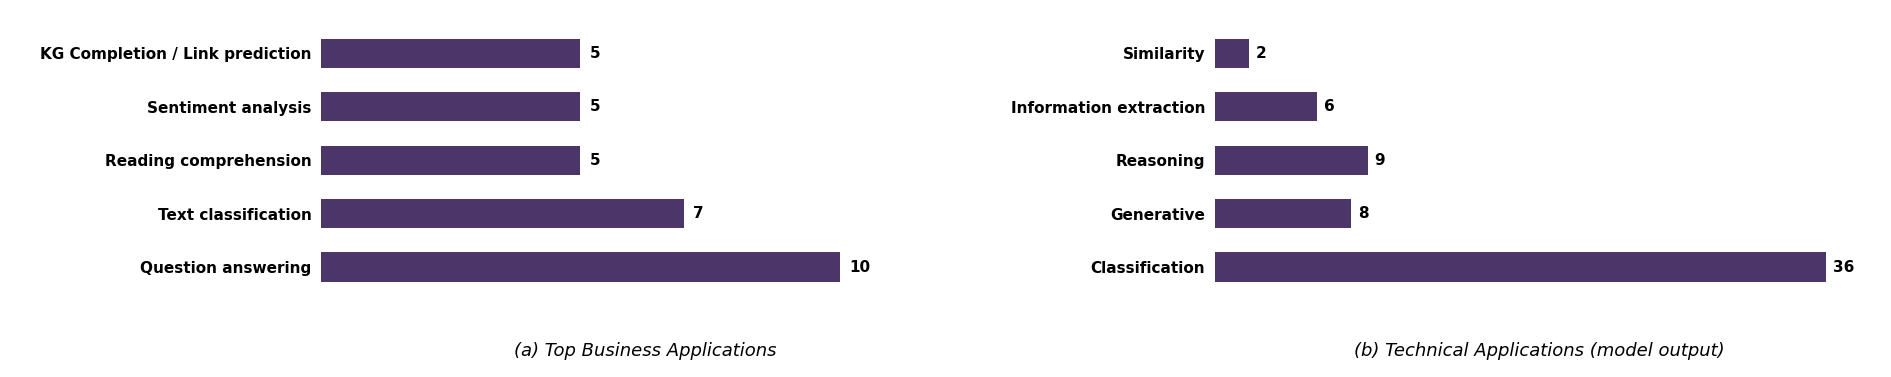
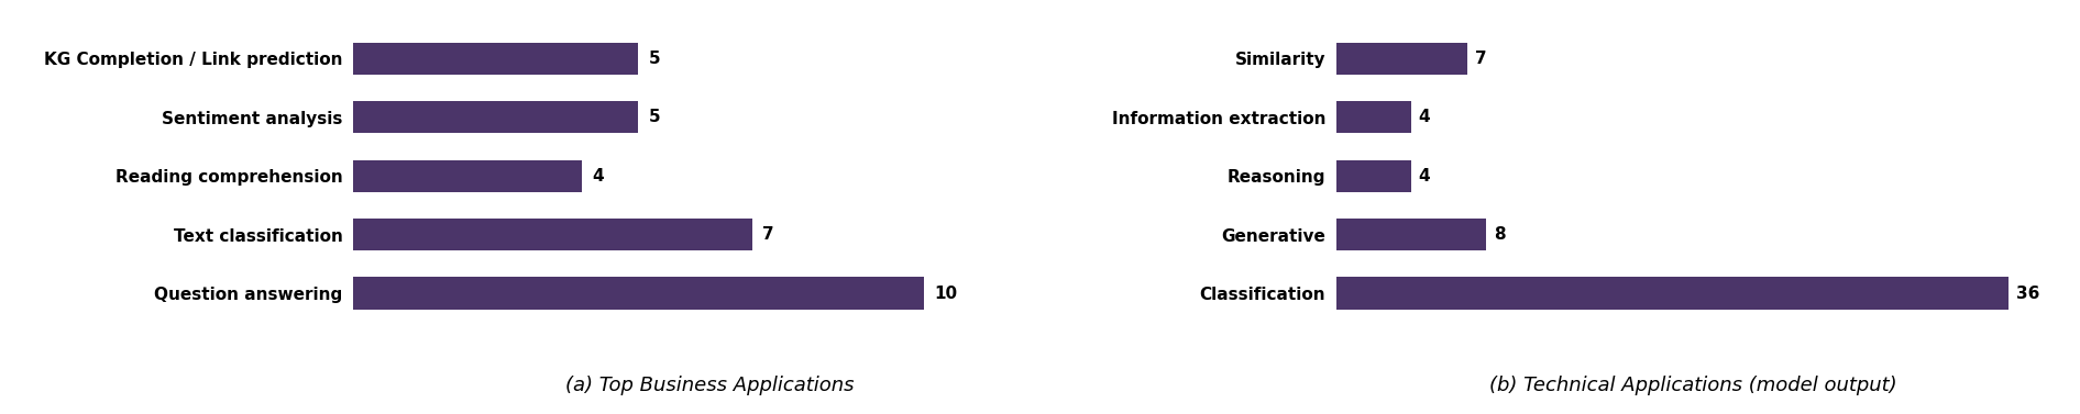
Reading comprehension: 5 -> 4
Similarity: 2 -> 7
Information extraction: 6 -> 4
Reasoning: 9 -> 4
